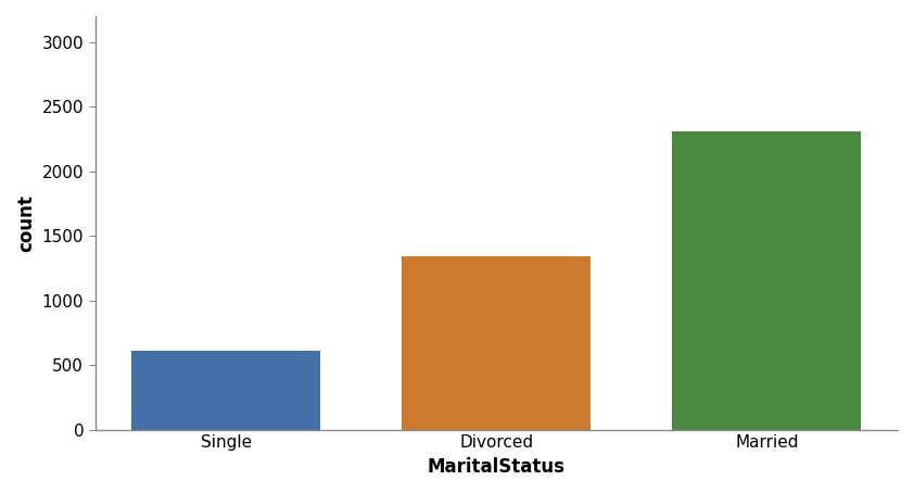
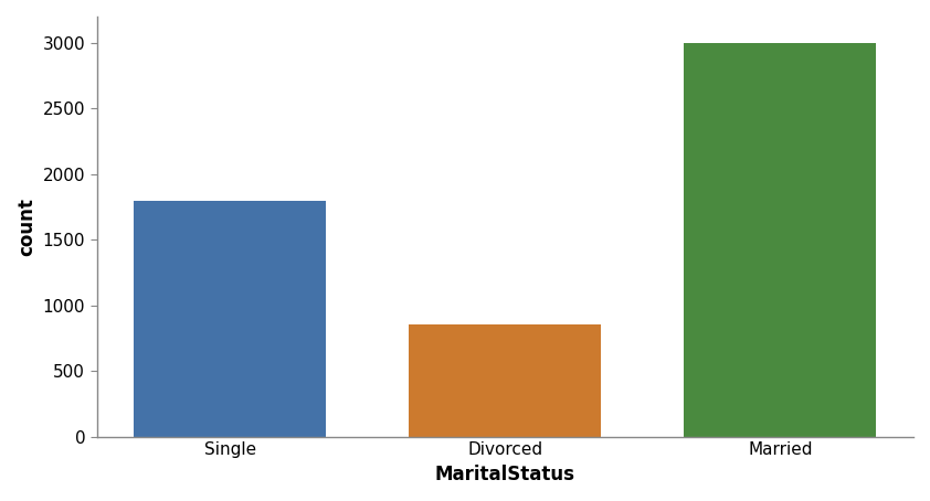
Single: 610 -> 1800
Divorced: 1340 -> 850
Married: 2310 -> 3000
